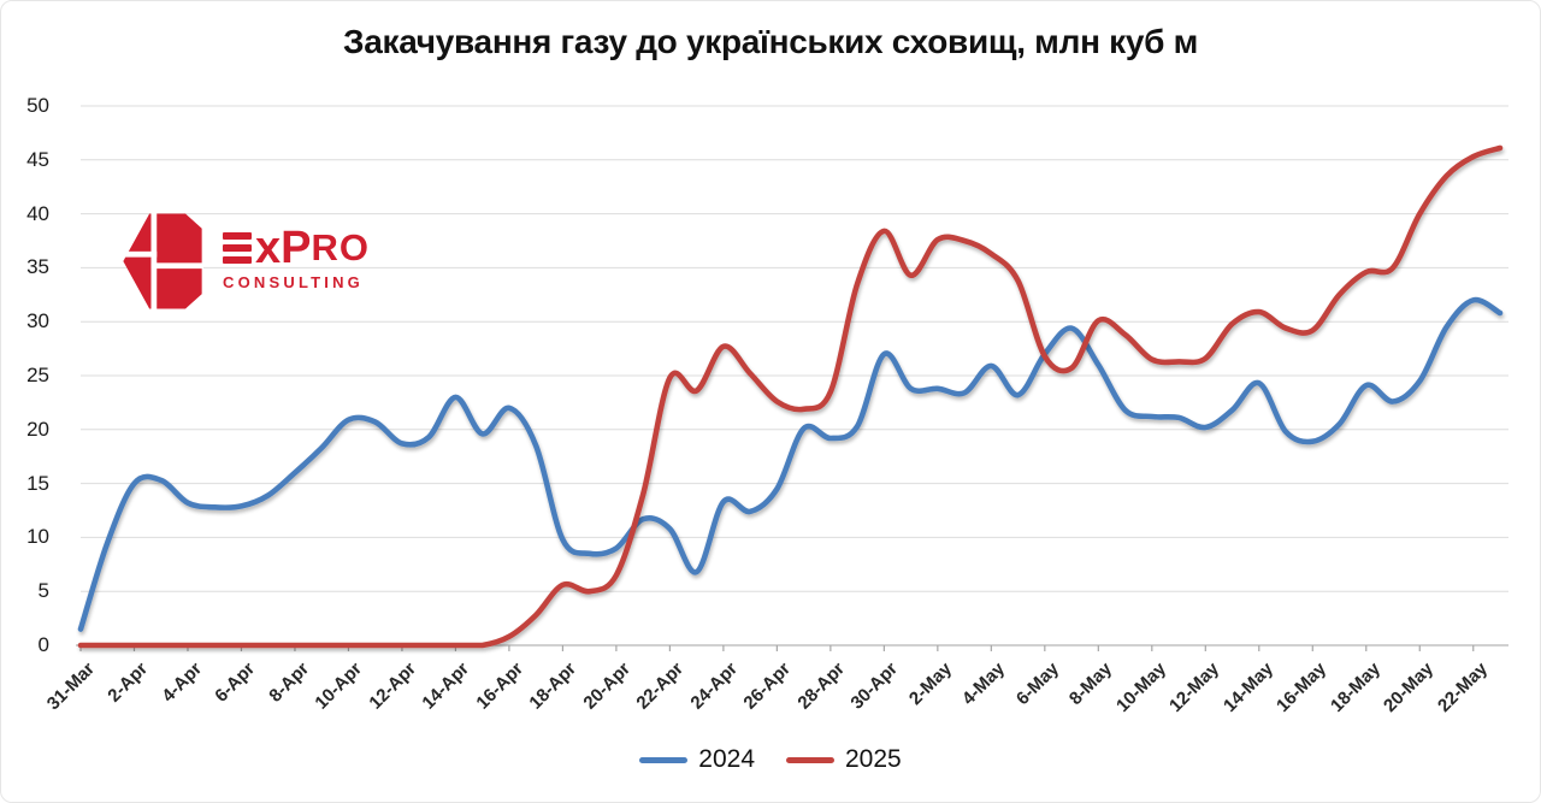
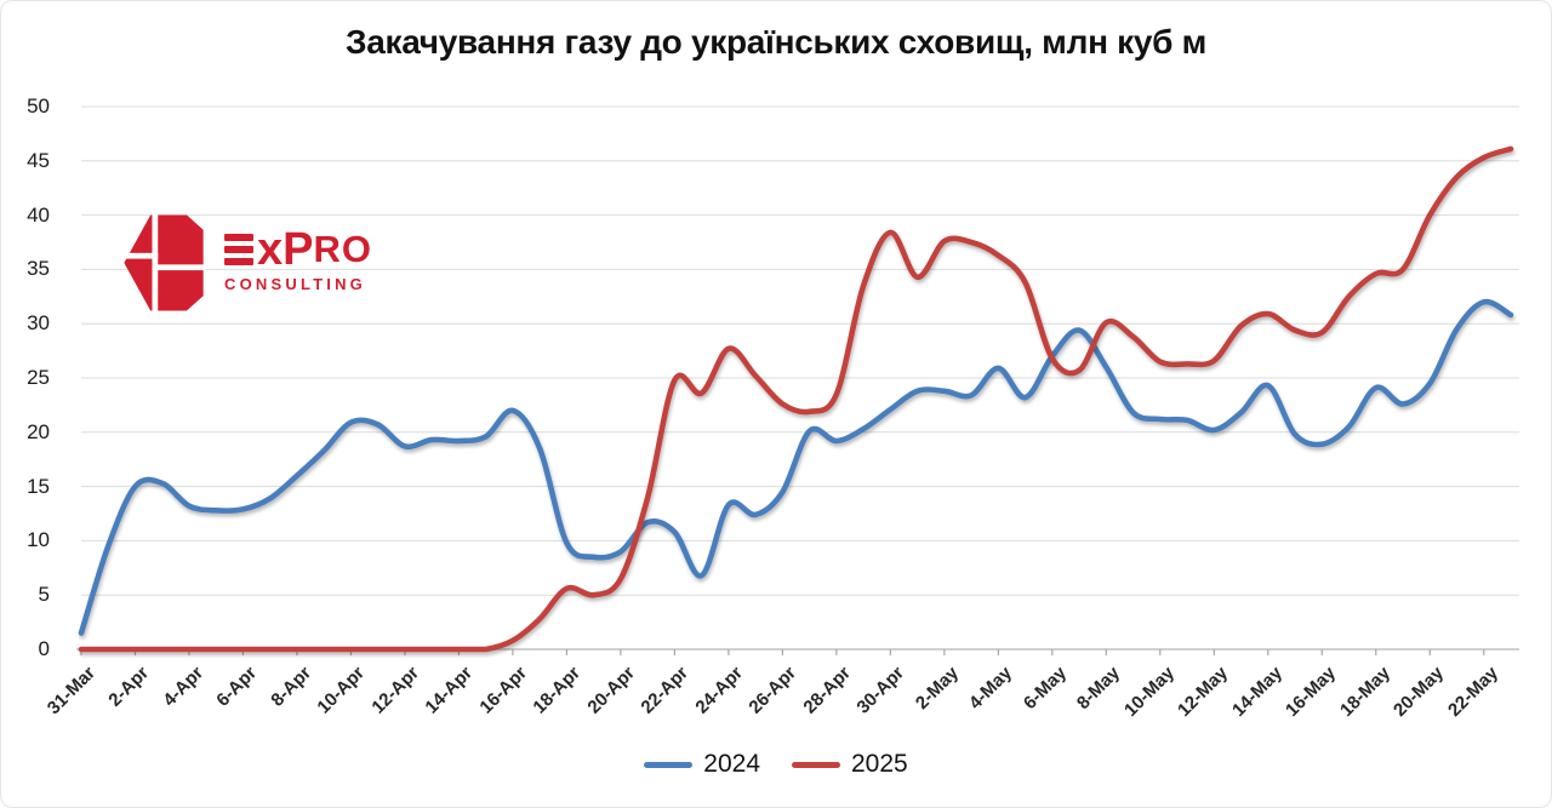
2024/14-Apr: 23 -> 19
2024/30-Apr: 27 -> 22
